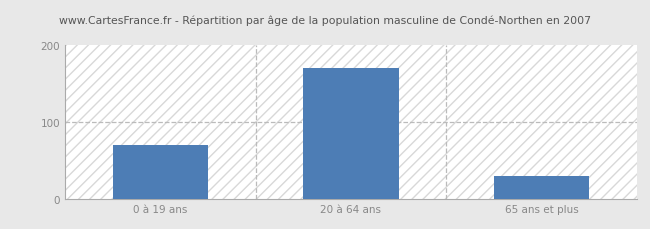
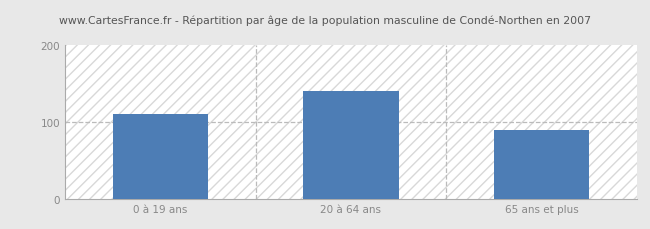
0 à 19 ans: 70 -> 110
20 à 64 ans: 170 -> 140
65 ans et plus: 30 -> 90
